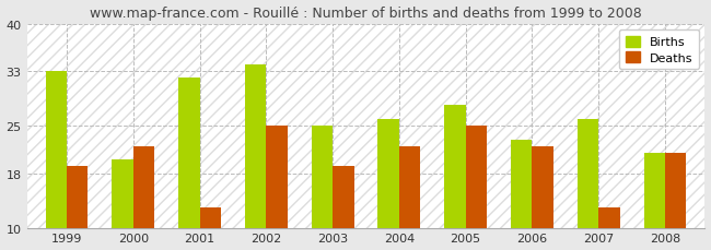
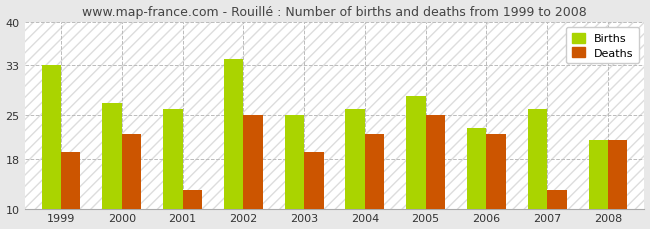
Births/2000: 20 -> 27
Births/2001: 32 -> 26
